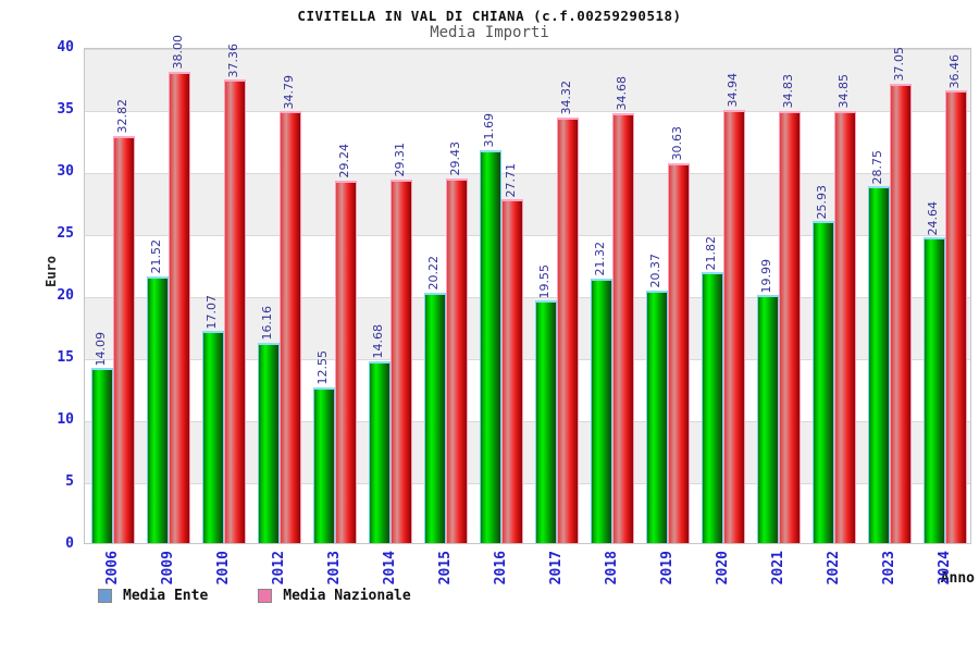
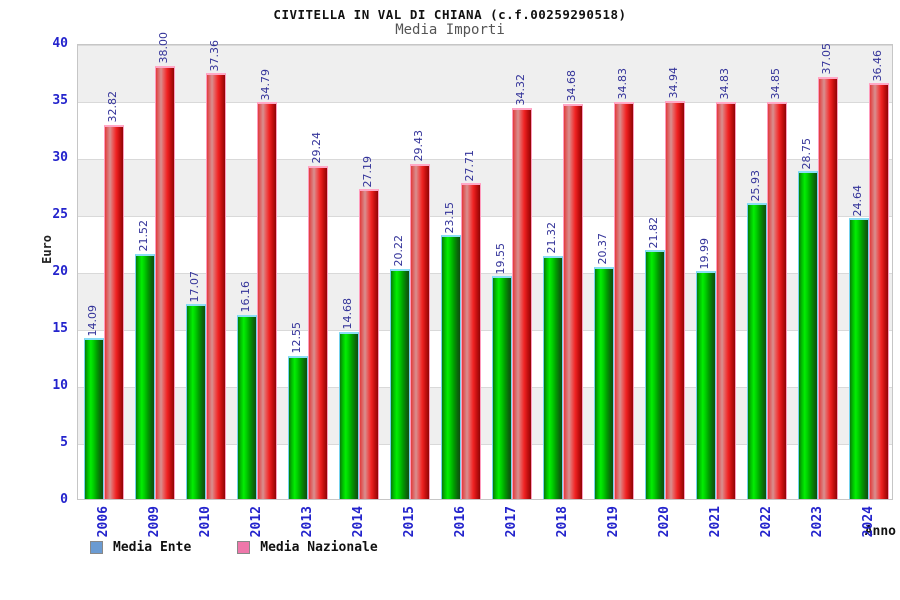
Media Nazionale/2014: 29.31 -> 27.19
Media Ente/2016: 31.69 -> 23.15
Media Nazionale/2019: 30.63 -> 34.83
